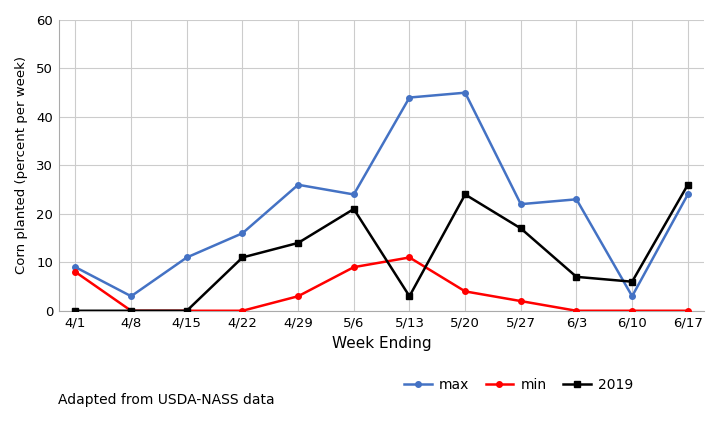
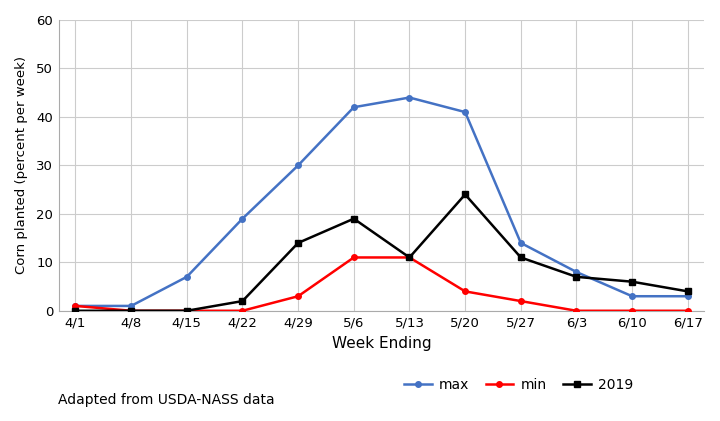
max/4/1: 9 -> 1
min/4/1: 8 -> 1
max/4/8: 3 -> 1
max/4/15: 11 -> 7
max/4/22: 16 -> 19
2019/4/22: 11 -> 2
max/4/29: 26 -> 30
max/5/6: 24 -> 42
min/5/6: 9 -> 11
2019/5/6: 21 -> 19
2019/5/13: 3 -> 11
max/5/20: 45 -> 41
max/5/27: 22 -> 14
2019/5/27: 17 -> 11
max/6/3: 23 -> 8
max/6/17: 24 -> 3
2019/6/17: 26 -> 4
